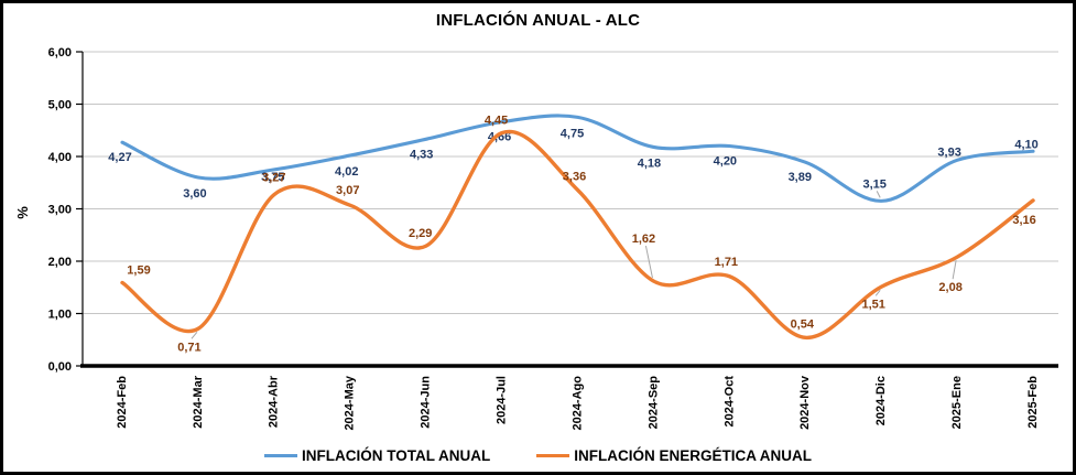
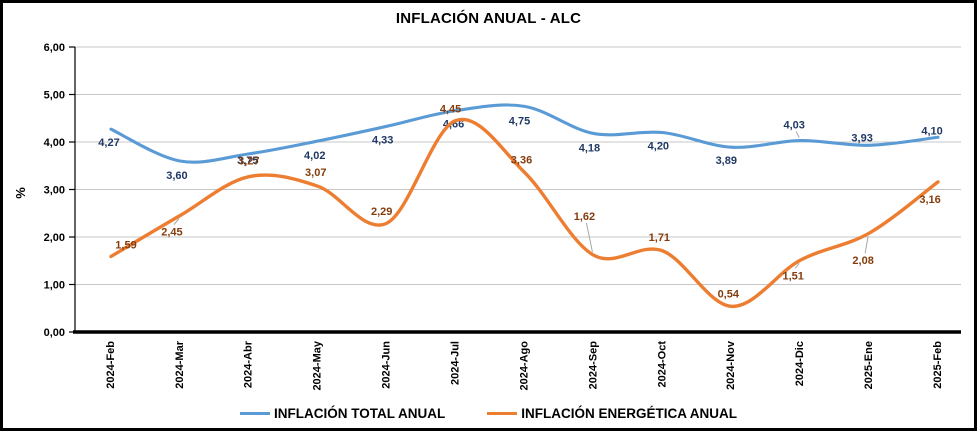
INFLACIÓN ENERGÉTICA ANUAL/2024-Mar: 0,71 -> 2,45
INFLACIÓN TOTAL ANUAL/2024-Dic: 3,15 -> 4,03
